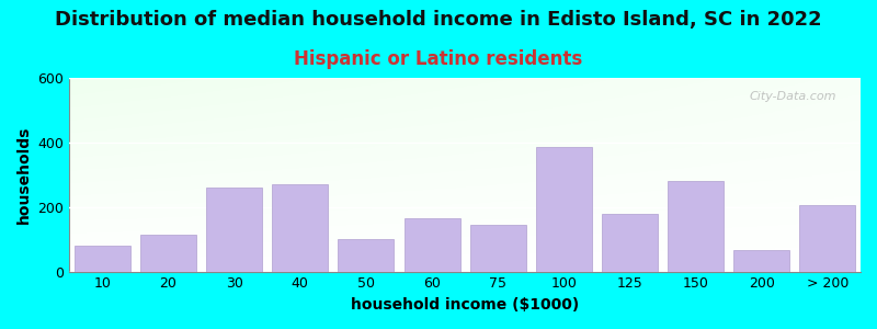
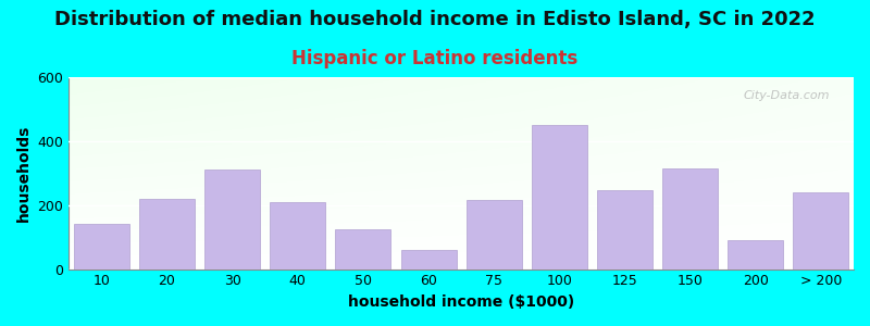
10: 80 -> 140
20: 115 -> 220
30: 260 -> 310
40: 270 -> 210
50: 100 -> 125
60: 165 -> 60
75: 145 -> 215
100: 385 -> 450
125: 180 -> 245
150: 280 -> 315
200: 65 -> 90
> 200: 205 -> 240
